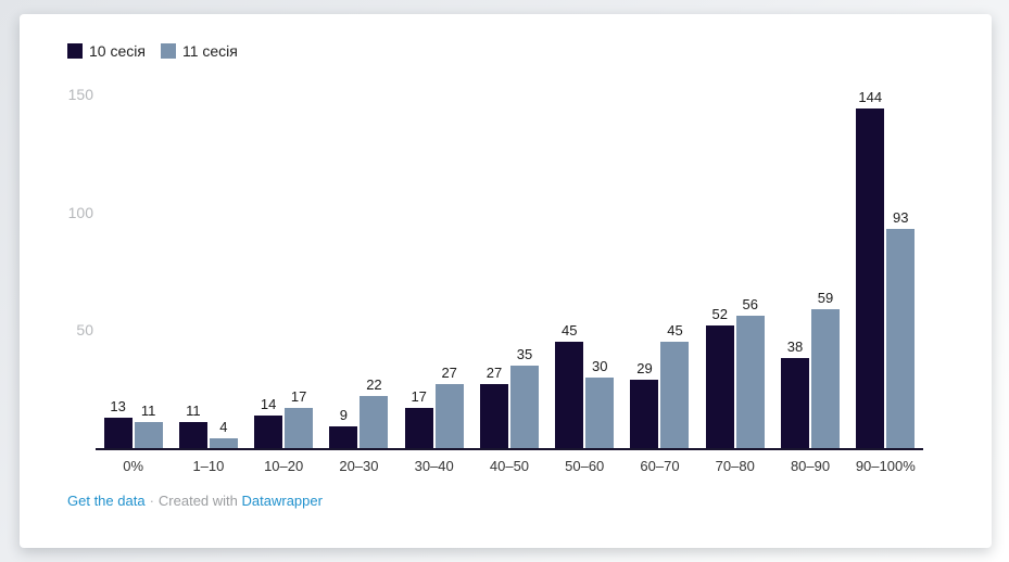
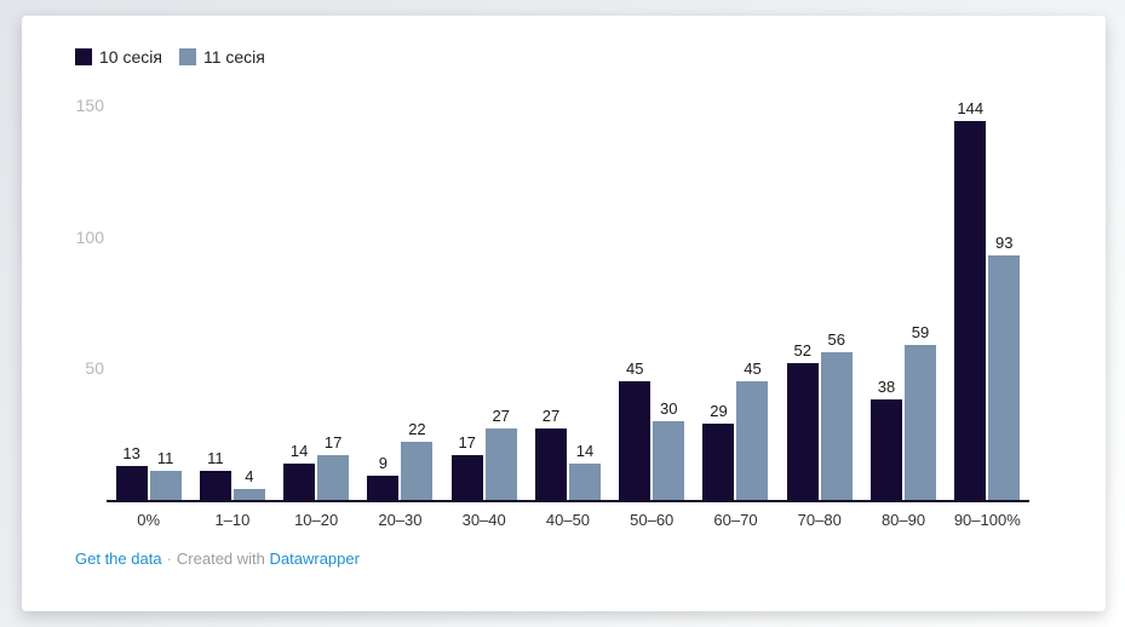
11 сесія/40–50: 35 -> 14
